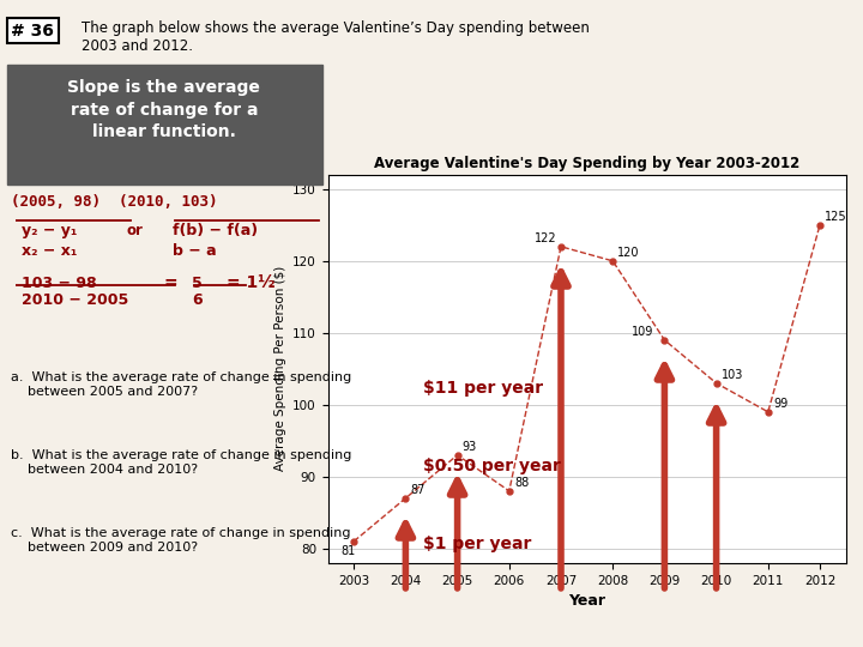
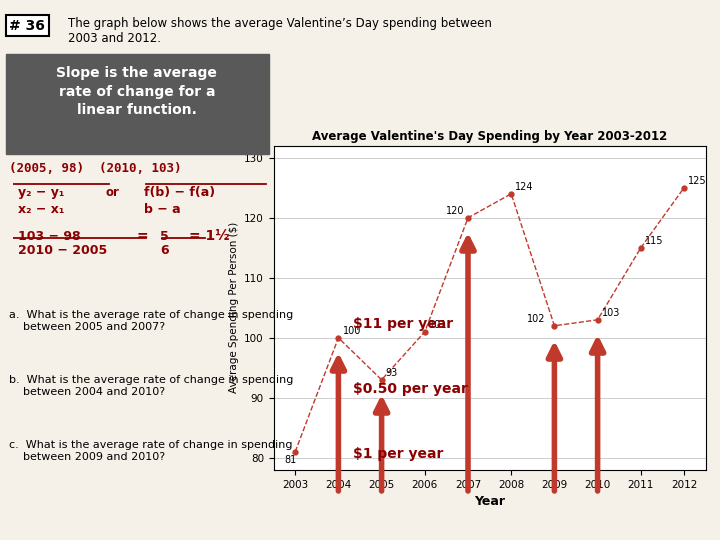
2004: 87 -> 100
2006: 88 -> 101
2007: 122 -> 120
2008: 120 -> 124
2009: 109 -> 102
2011: 99 -> 115
